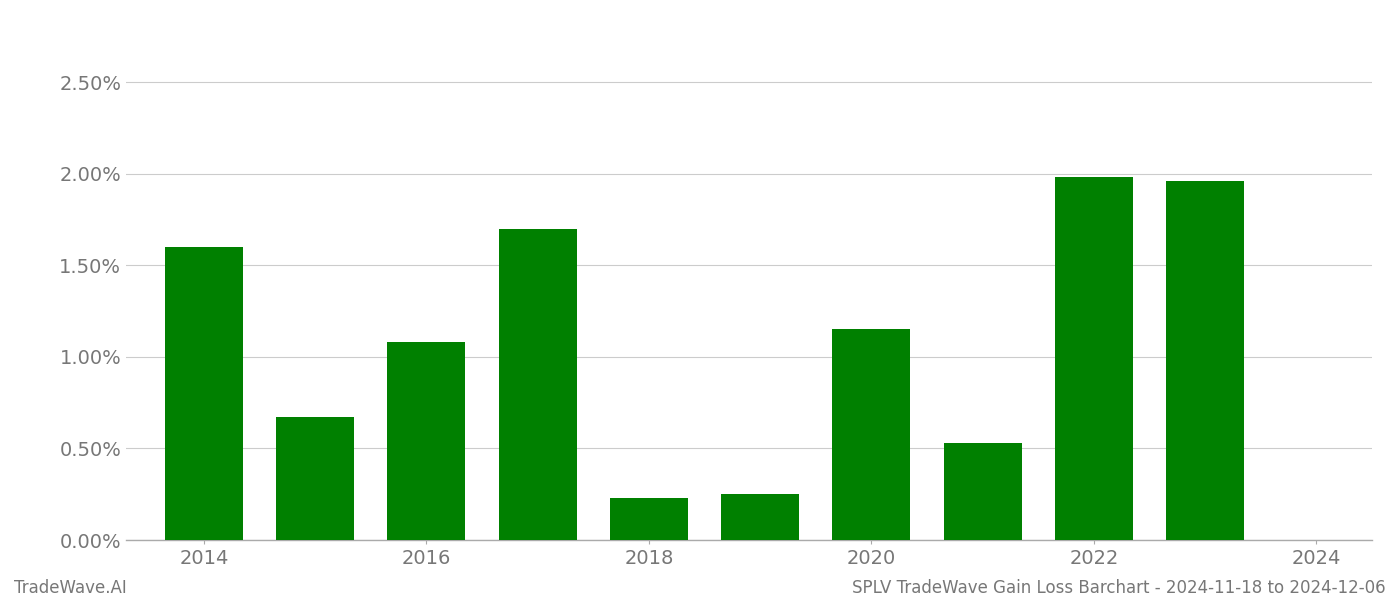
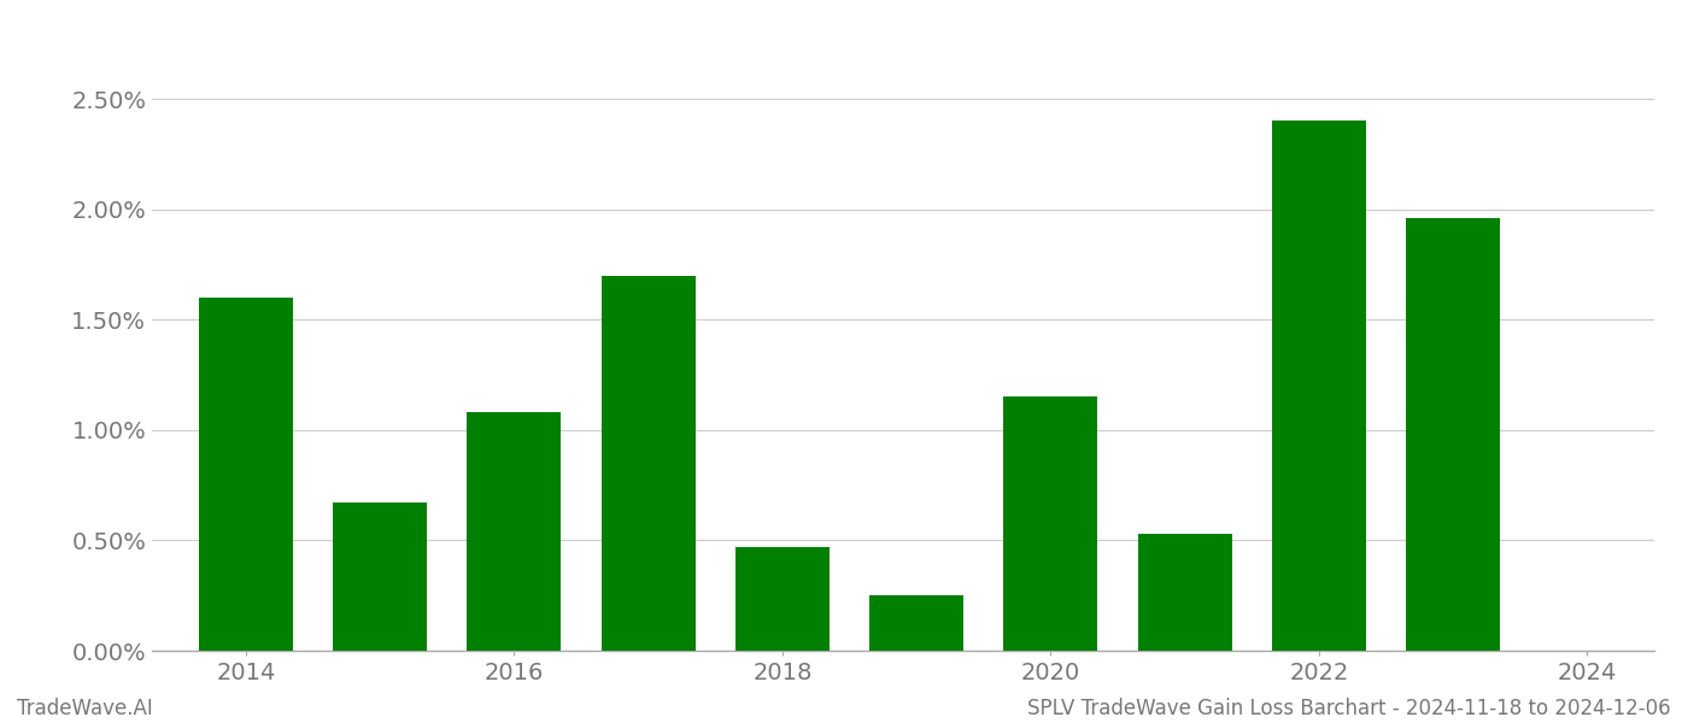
2018: 0.23% -> 0.47%
2022: 1.98% -> 2.40%
